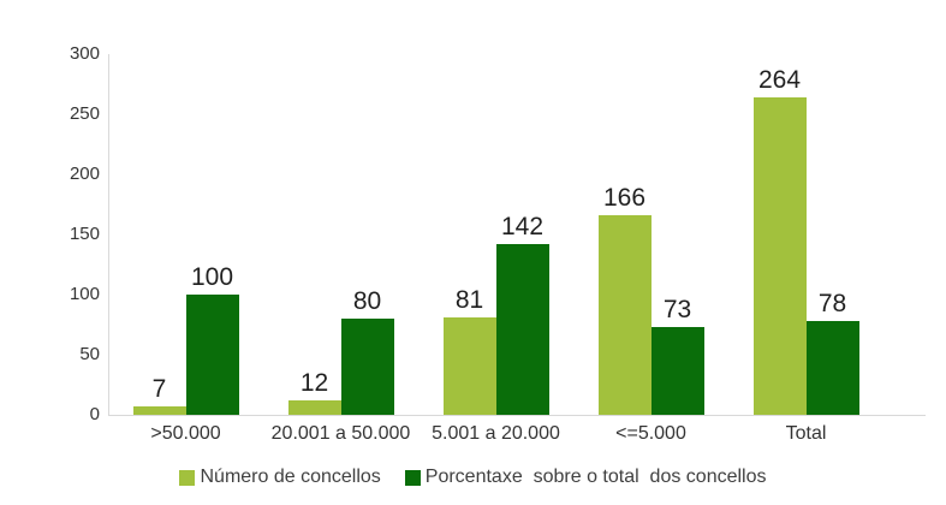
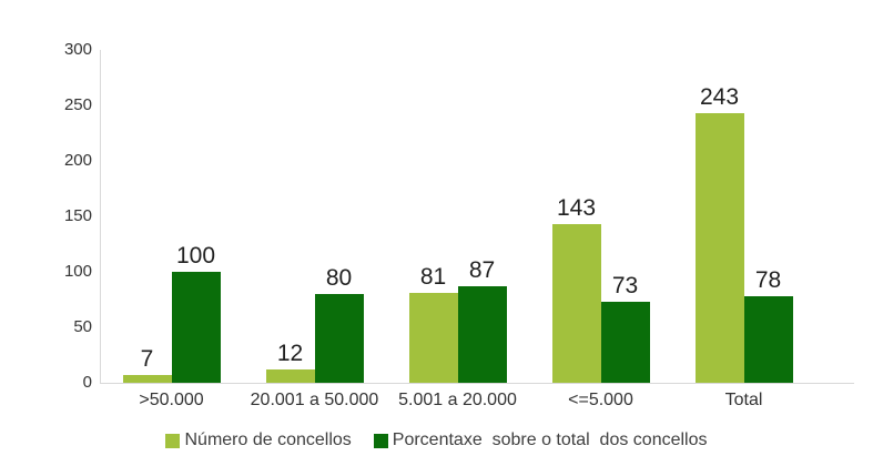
Porcentaxe sobre o total dos concellos/5.001 a 20.000: 142 -> 87
Número de concellos/<=5.000: 166 -> 143
Número de concellos/Total: 264 -> 243
